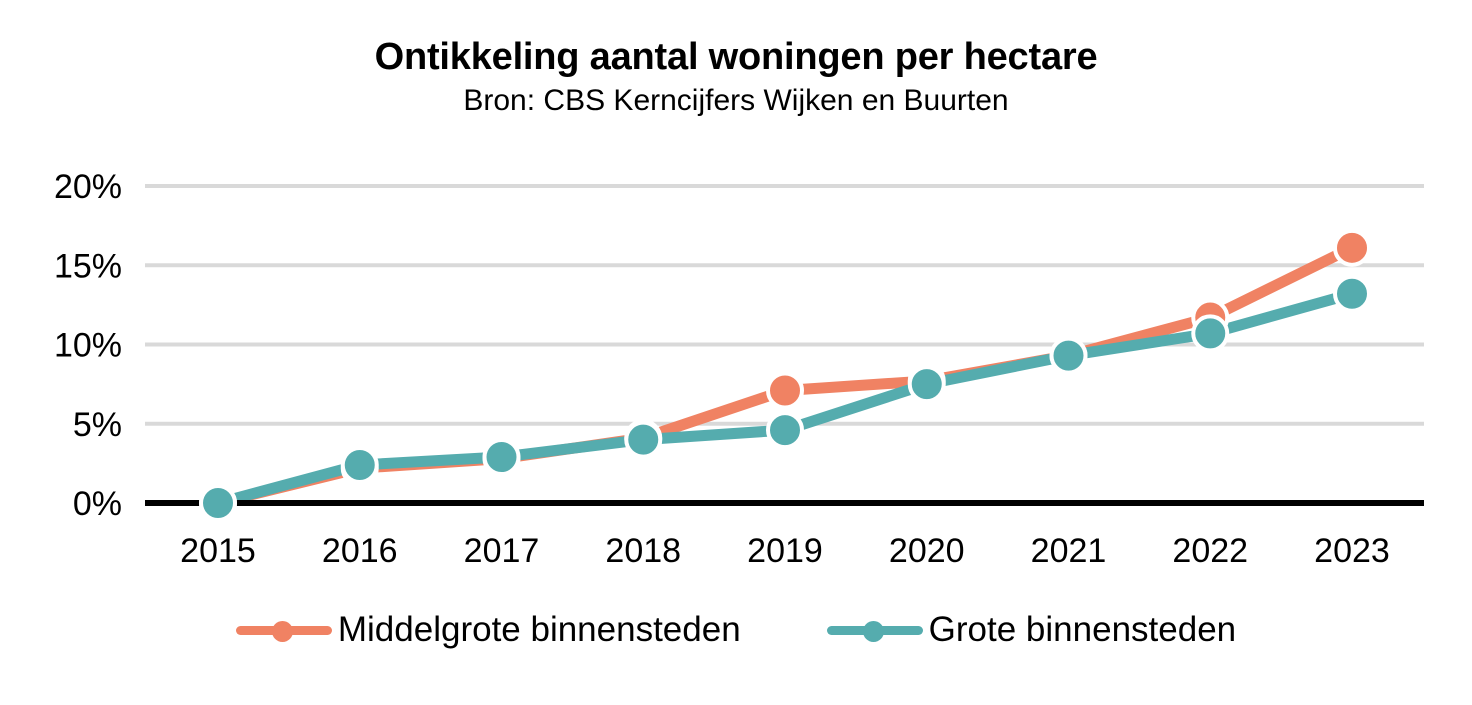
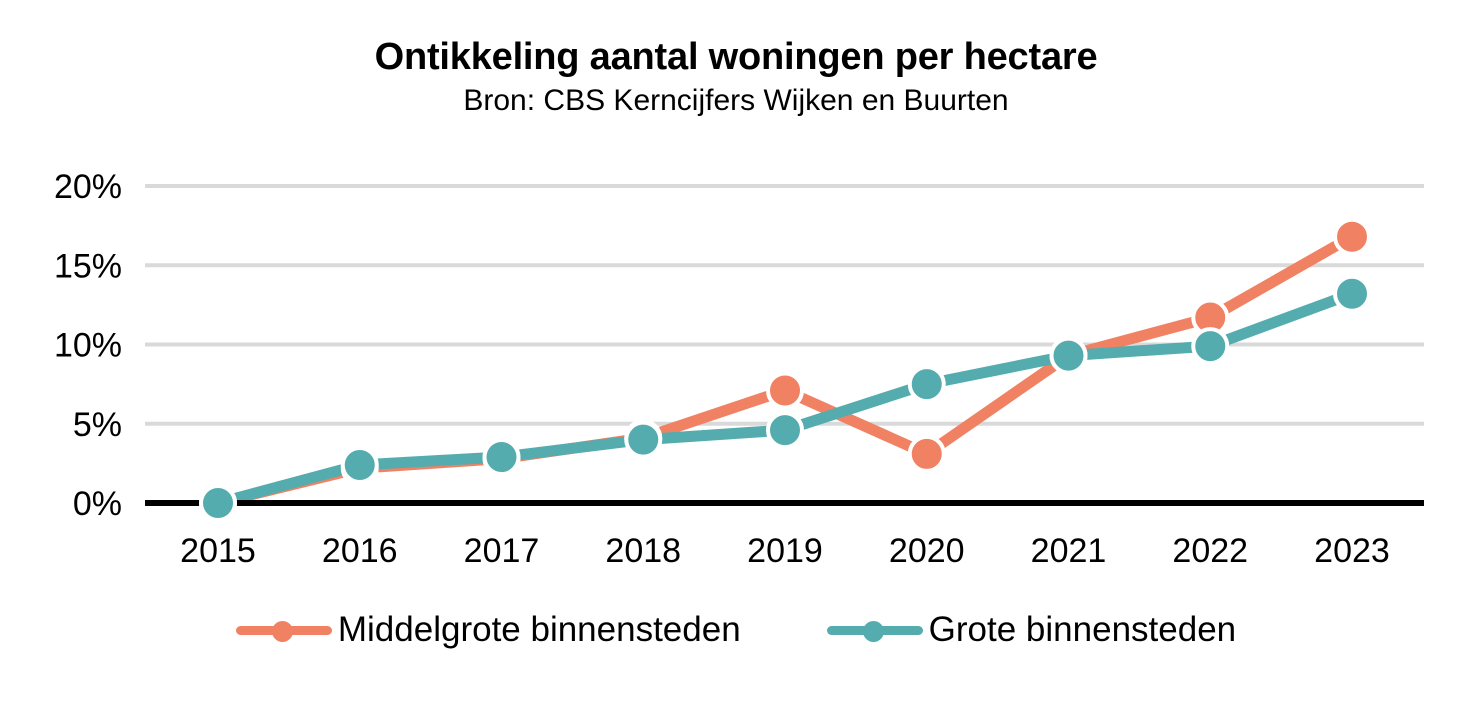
Middelgrote binnensteden/2020: 7.7% -> 3.1%
Grote binnensteden/2022: 10.7% -> 9.9%
Middelgrote binnensteden/2023: 16.1% -> 16.8%
